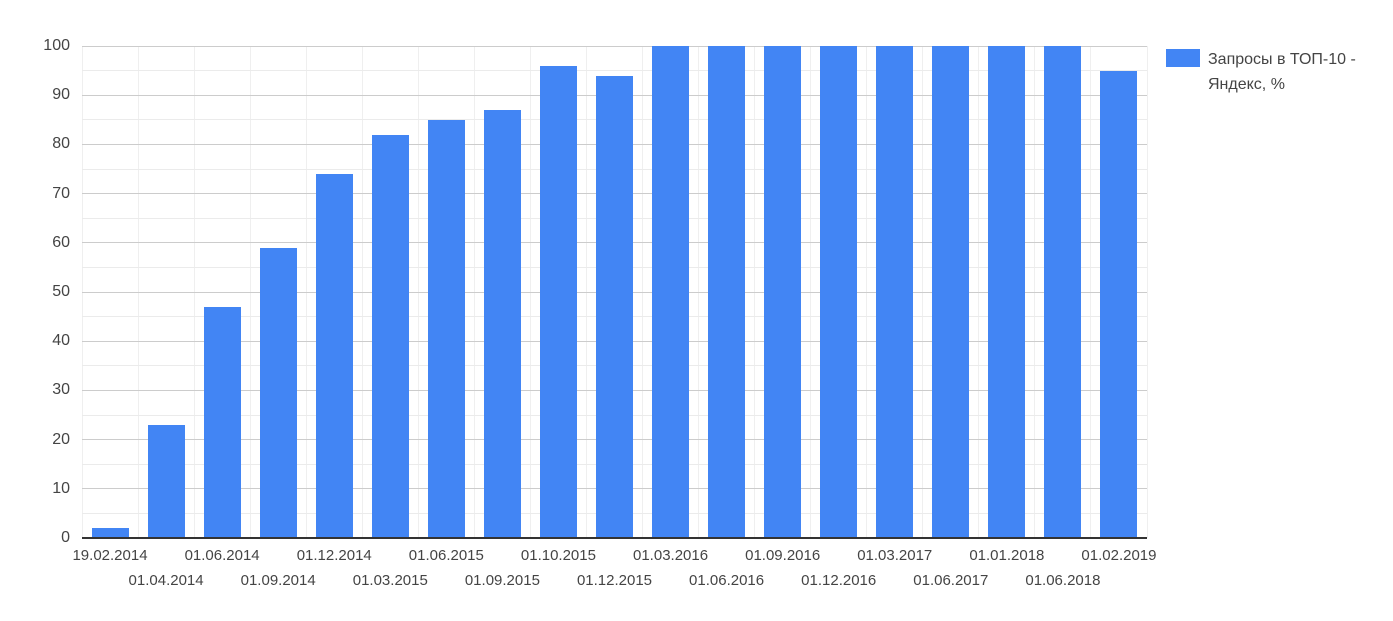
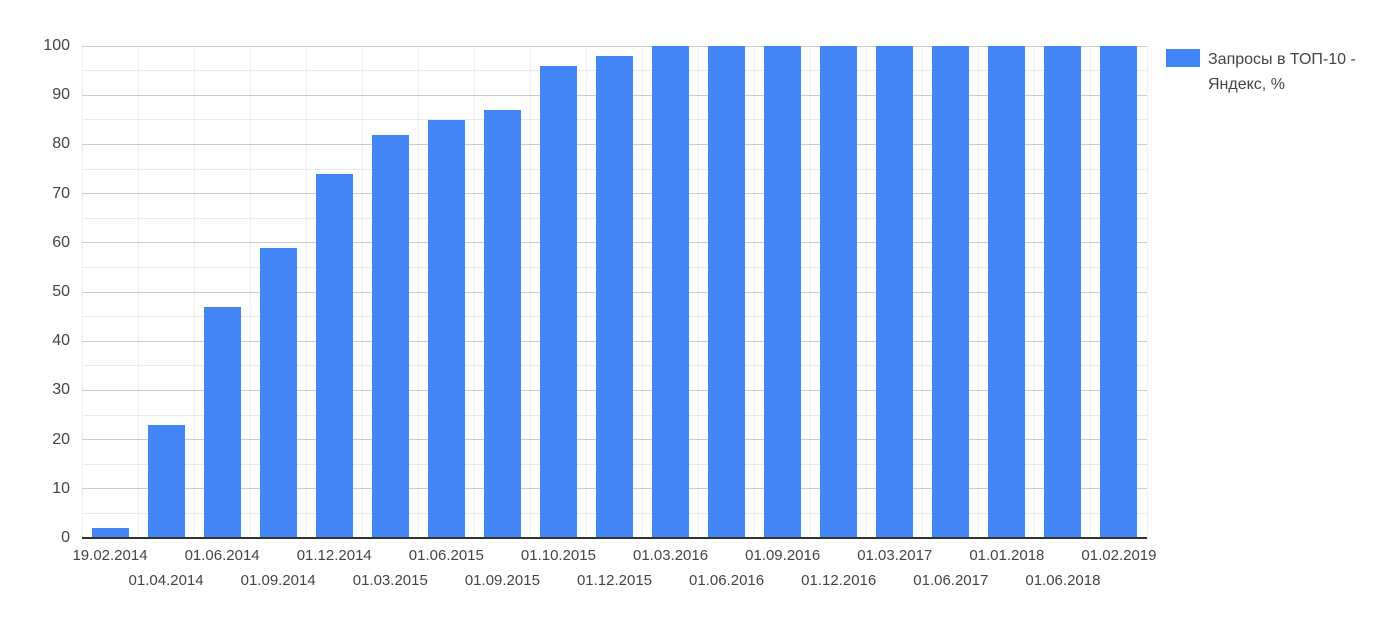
01.12.2015: 94 -> 98
01.02.2019: 95 -> 100
